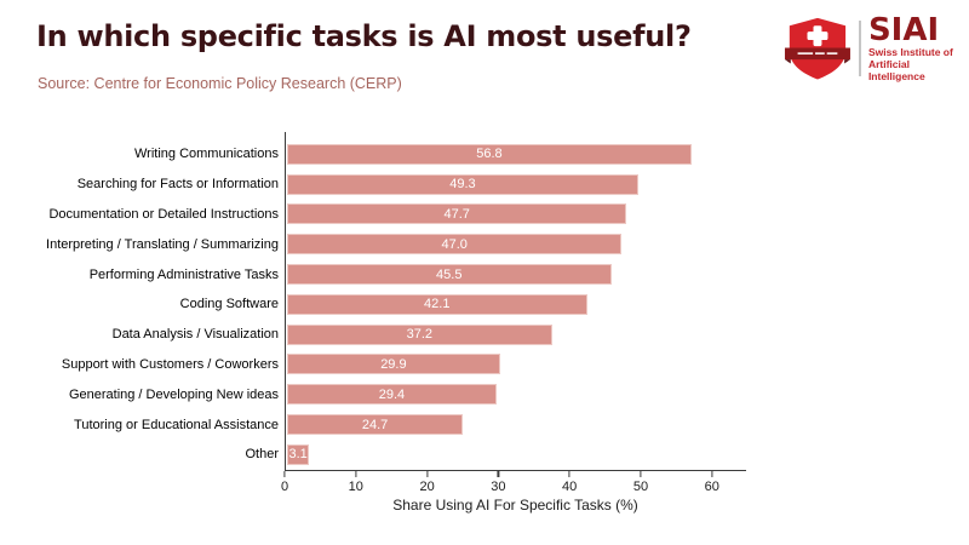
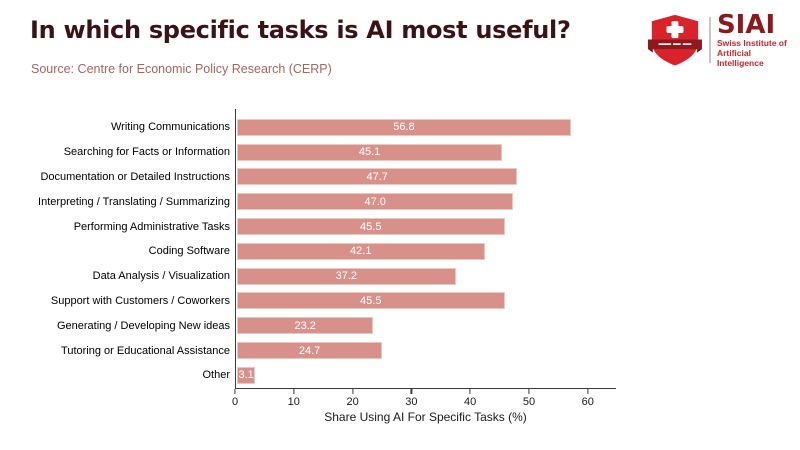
Searching for Facts or Information: 49.3 -> 45.1
Support with Customers / Coworkers: 29.9 -> 45.5
Generating / Developing New ideas: 29.4 -> 23.2
